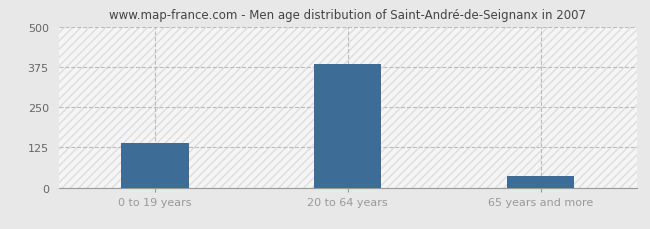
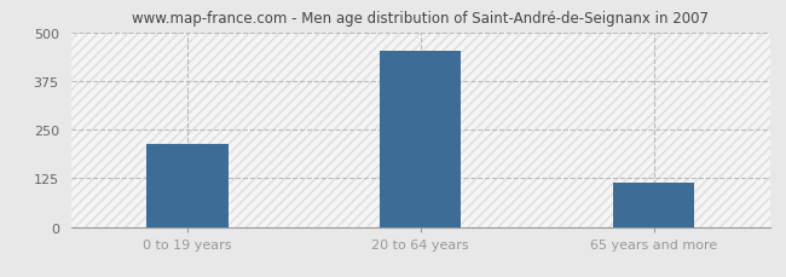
0 to 19 years: 140 -> 213
20 to 64 years: 385 -> 453
65 years and more: 35 -> 113
